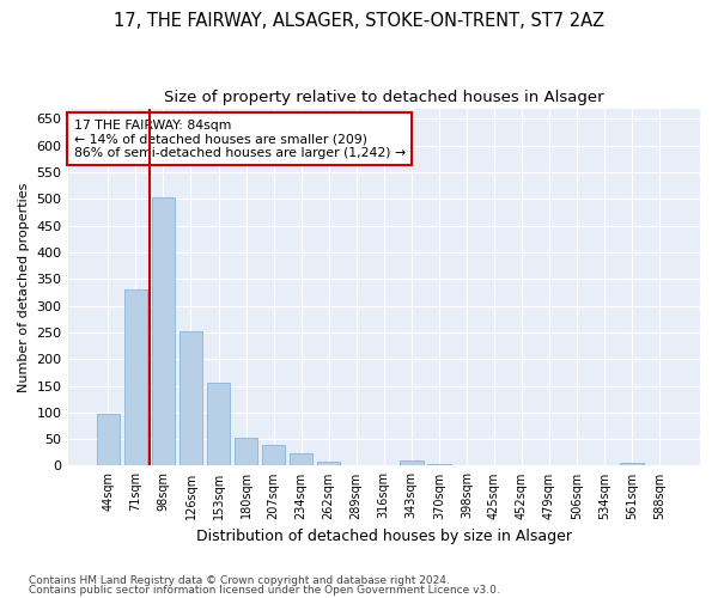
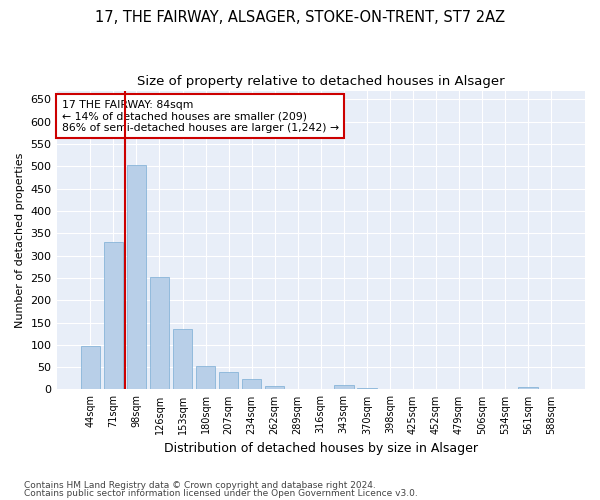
153sqm: 155 -> 135
